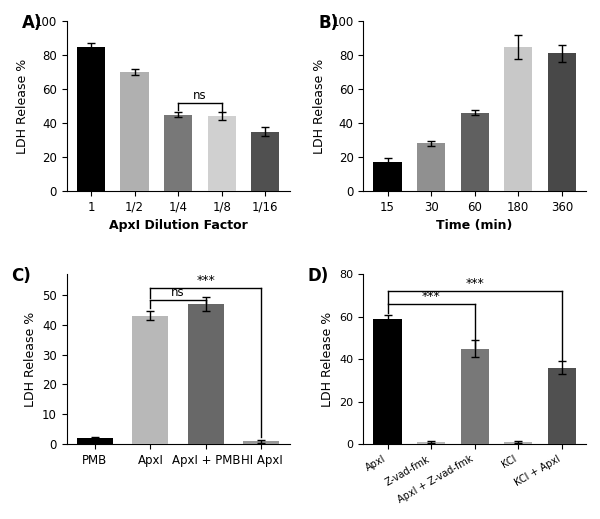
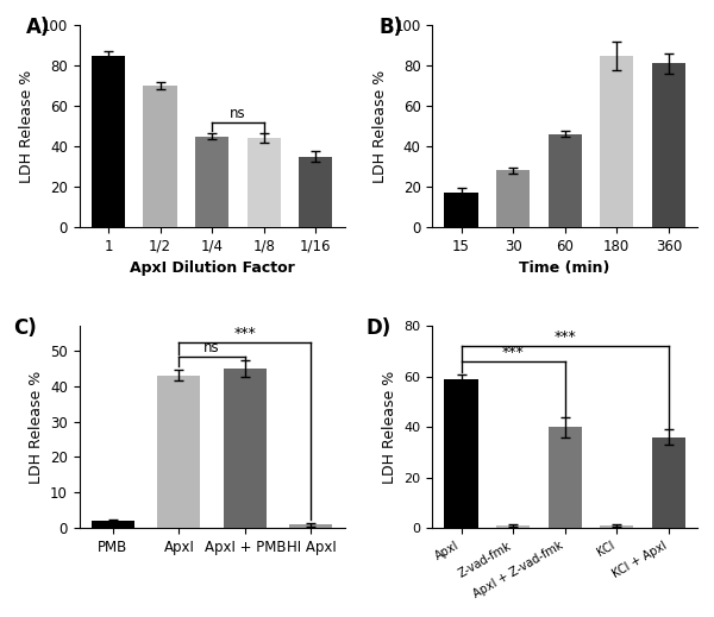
ApxI + PMB: 47 -> 45
ApxI + Z-vad-fmk: 45 -> 40
